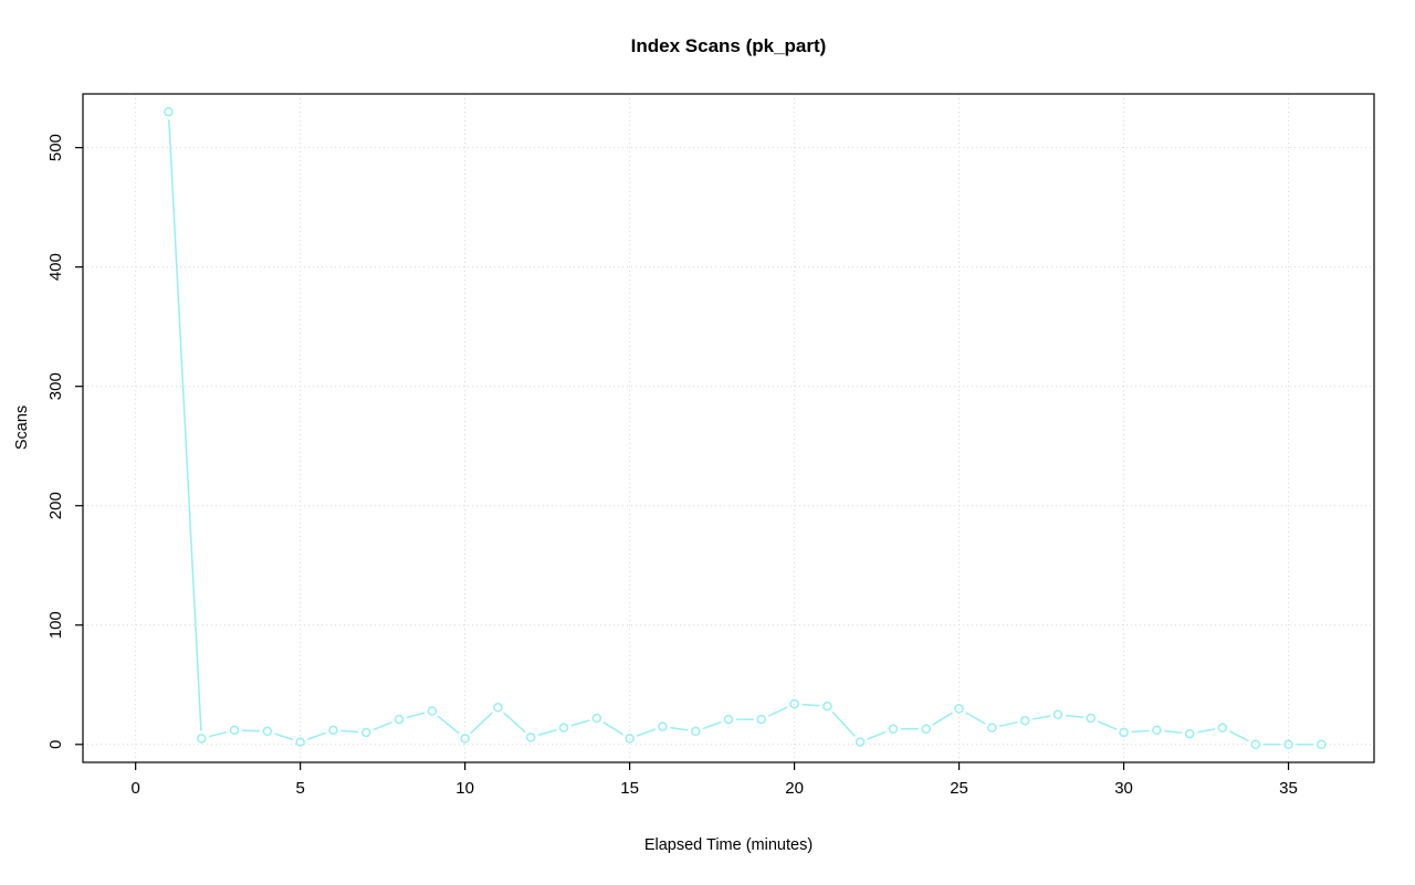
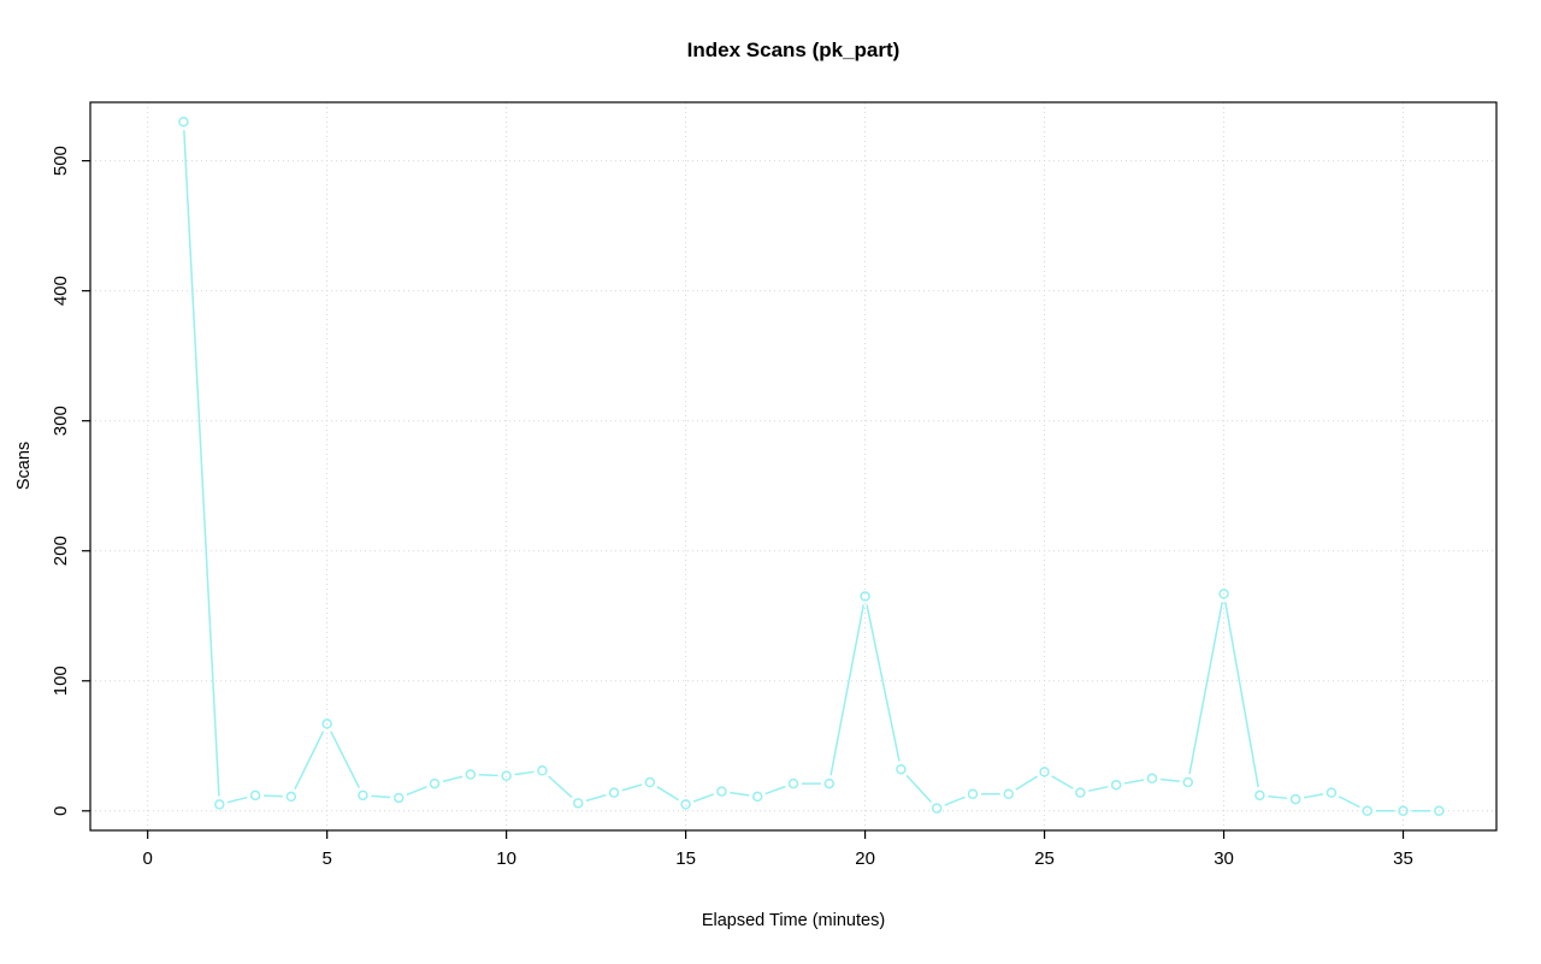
5: 2 -> 67
10: 5 -> 27
20: 34 -> 165
30: 10 -> 167
